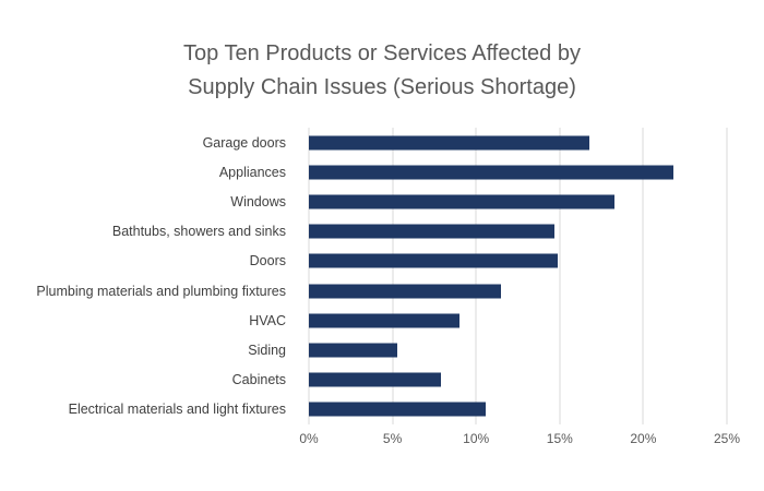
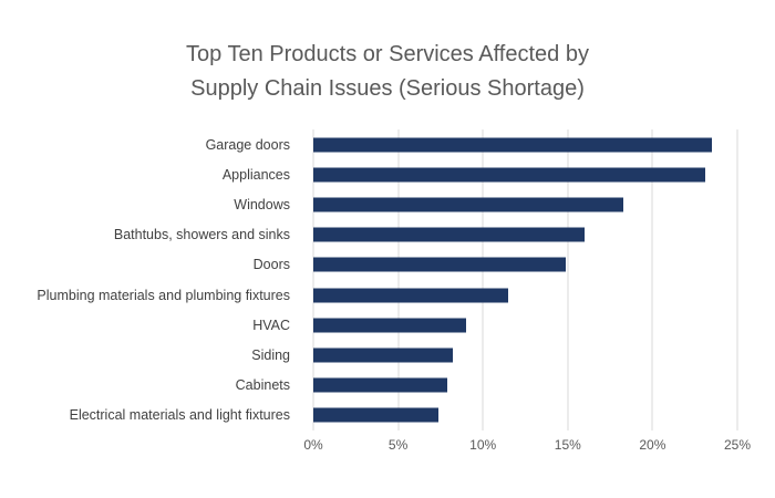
Garage doors: 16.8% -> 23.5%
Appliances: 21.8% -> 23.1%
Bathtubs, showers and sinks: 14.7% -> 16.0%
Siding: 5.3% -> 8.2%
Electrical materials and light fixtures: 10.6% -> 7.4%
